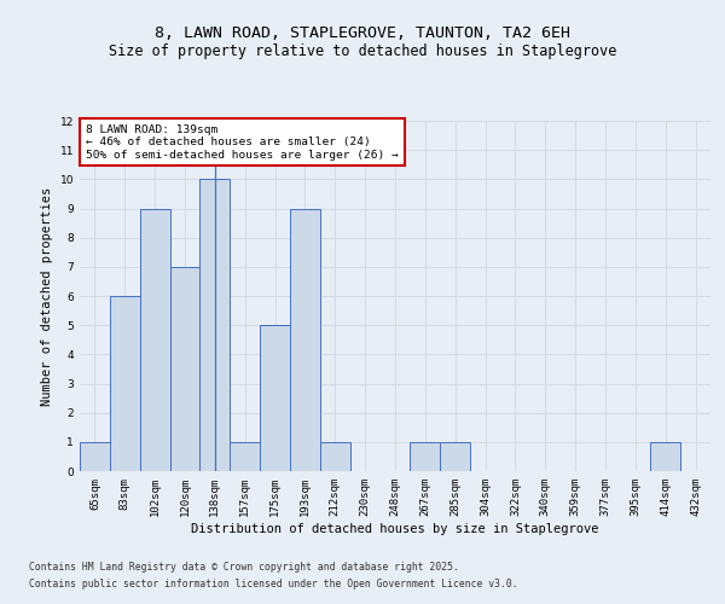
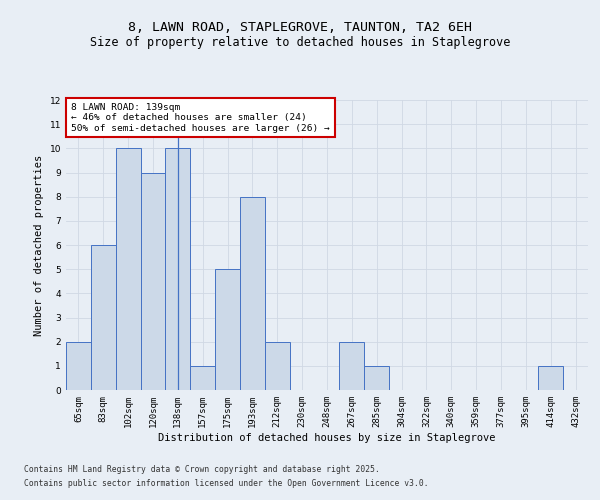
65sqm: 1 -> 2
102sqm: 9 -> 10
120sqm: 7 -> 9
193sqm: 9 -> 8
212sqm: 1 -> 2
267sqm: 1 -> 2
